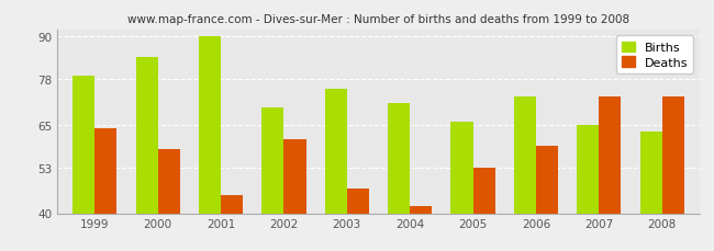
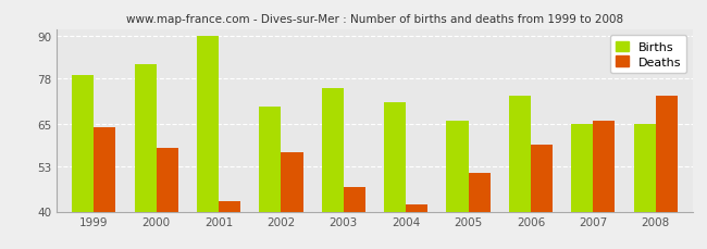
Births/2000: 84 -> 82
Deaths/2001: 45 -> 43
Deaths/2002: 61 -> 57
Deaths/2005: 53 -> 51
Deaths/2007: 73 -> 66
Births/2008: 63 -> 65
